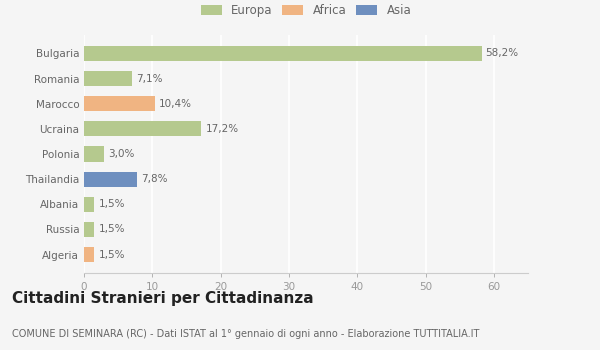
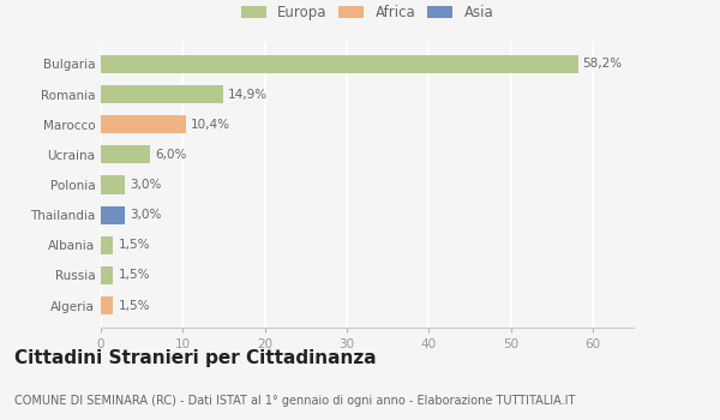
Romania: 7,1% -> 14,9%
Ucraina: 17,2% -> 6,0%
Thailandia: 7,8% -> 3,0%
